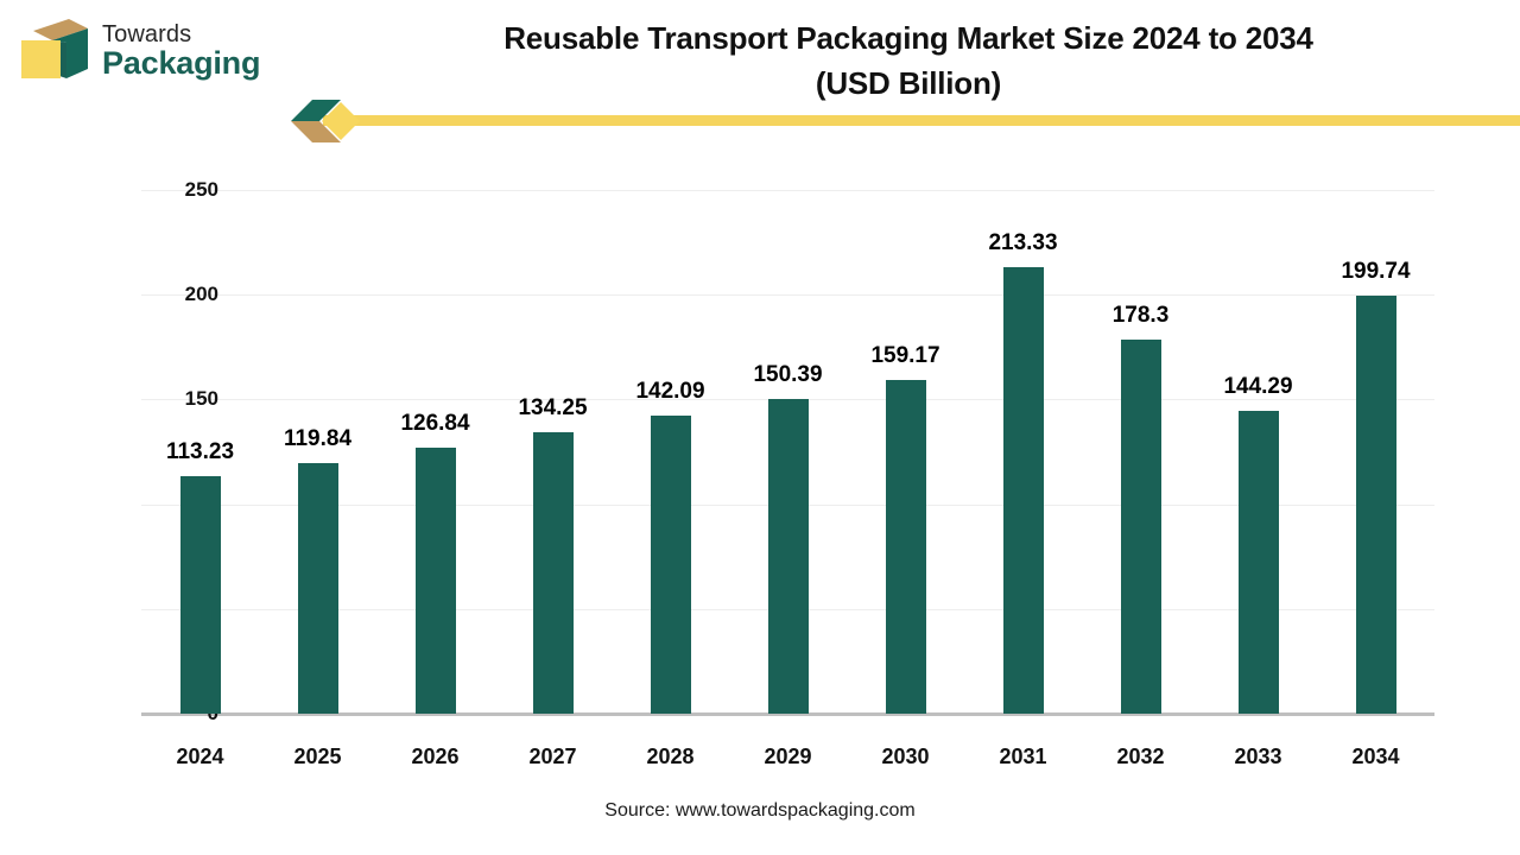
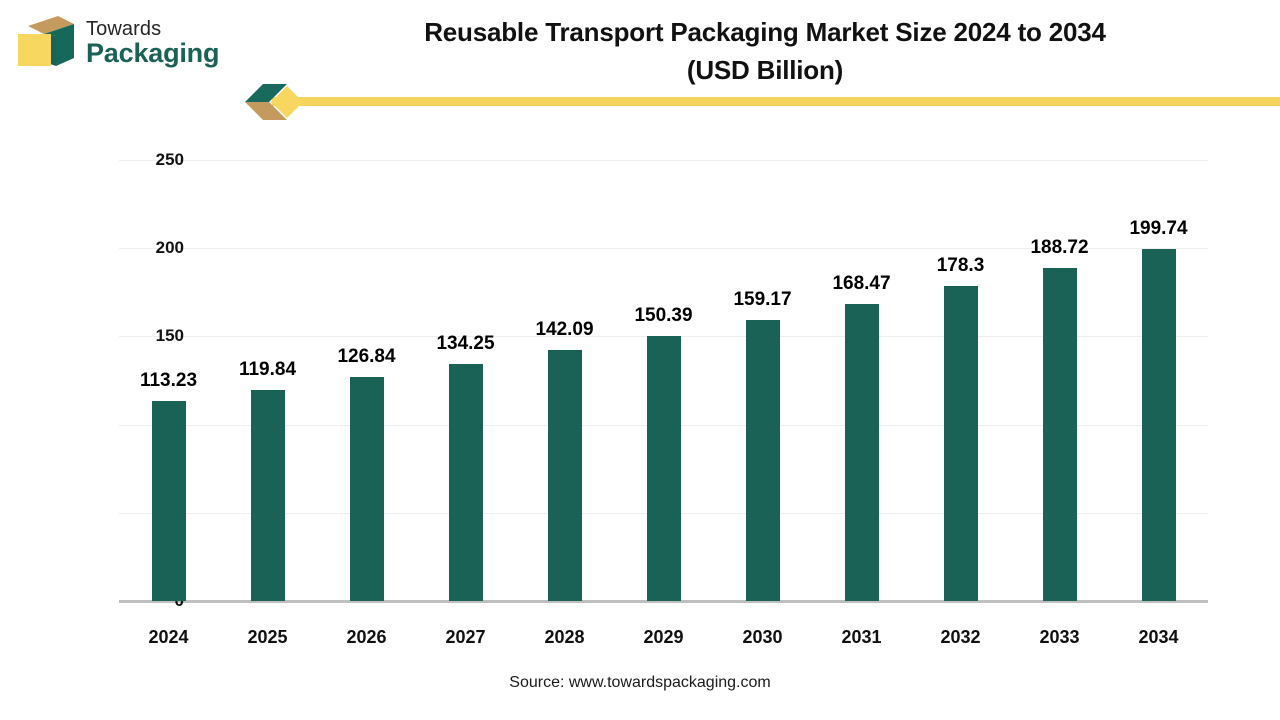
2031: 213.33 -> 168.47
2033: 144.29 -> 188.72
